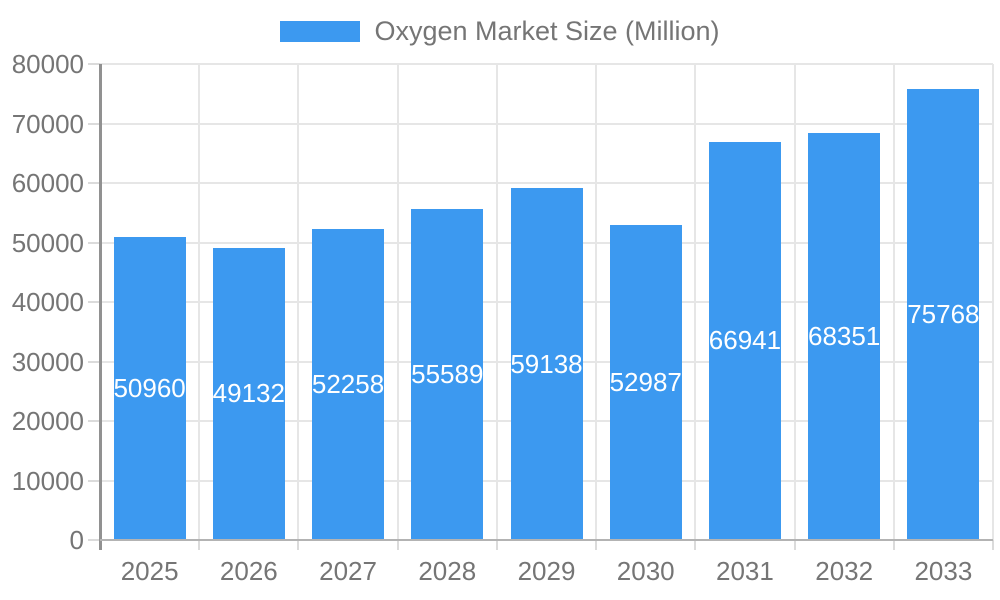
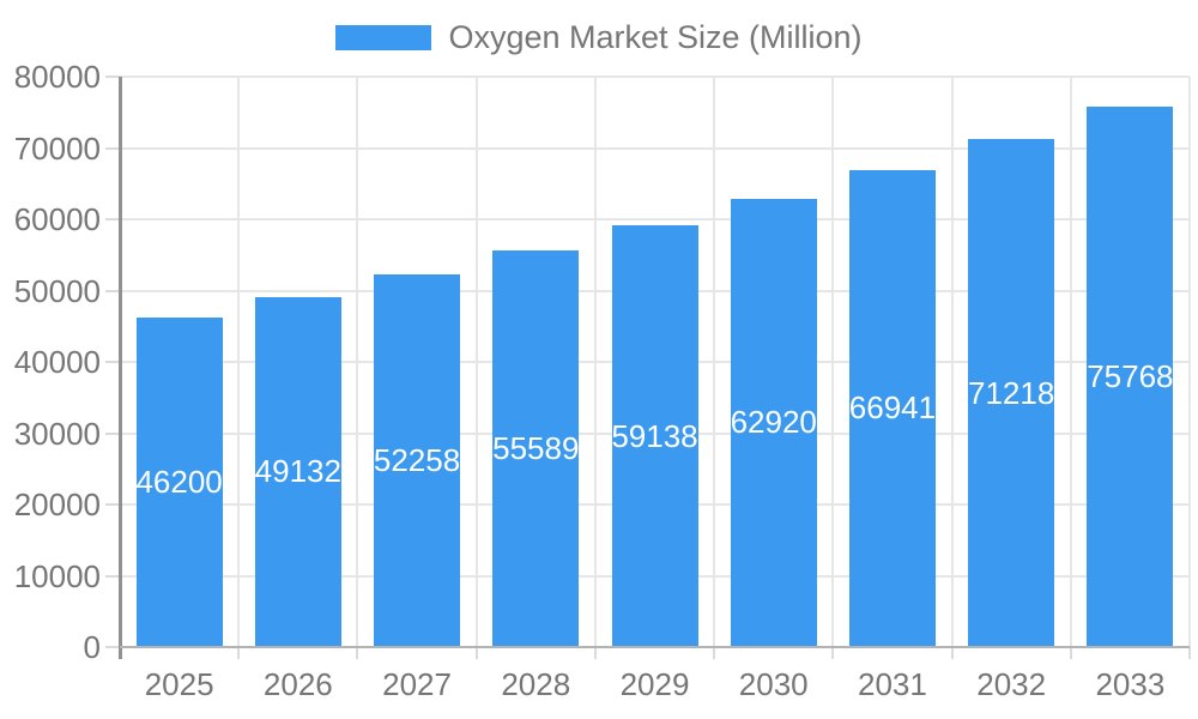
2025: 50960 -> 46200
2030: 52987 -> 62920
2032: 68351 -> 71218
